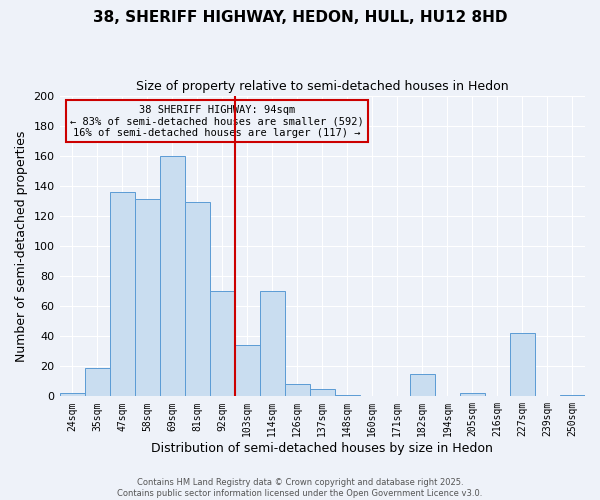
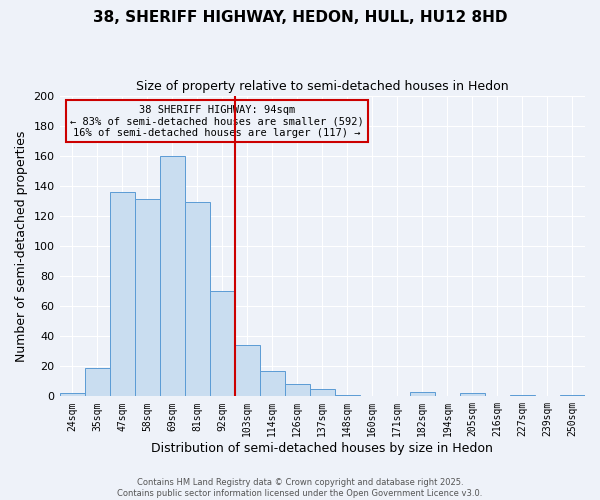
114sqm: 70 -> 17
182sqm: 15 -> 3
227sqm: 42 -> 1
